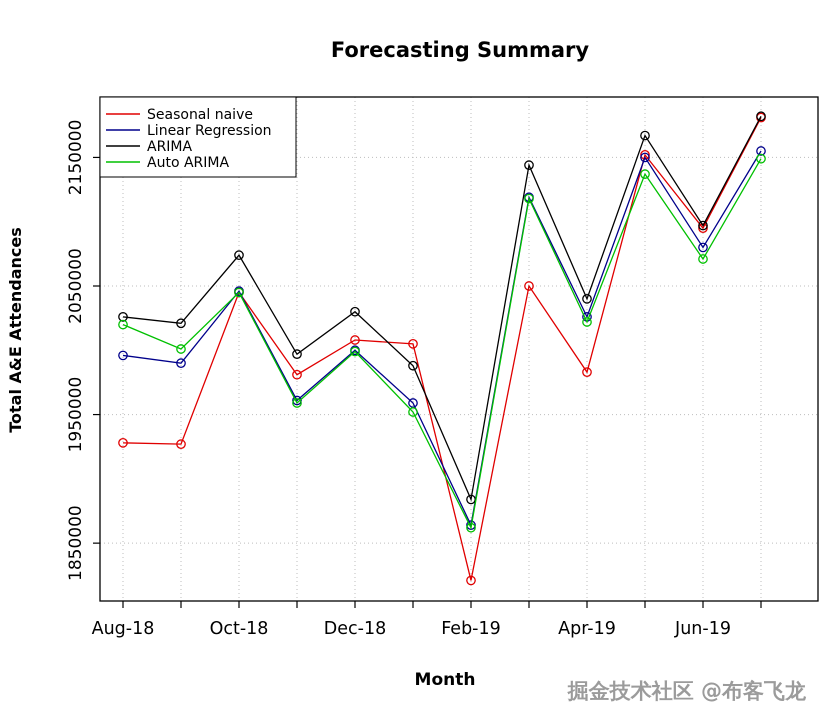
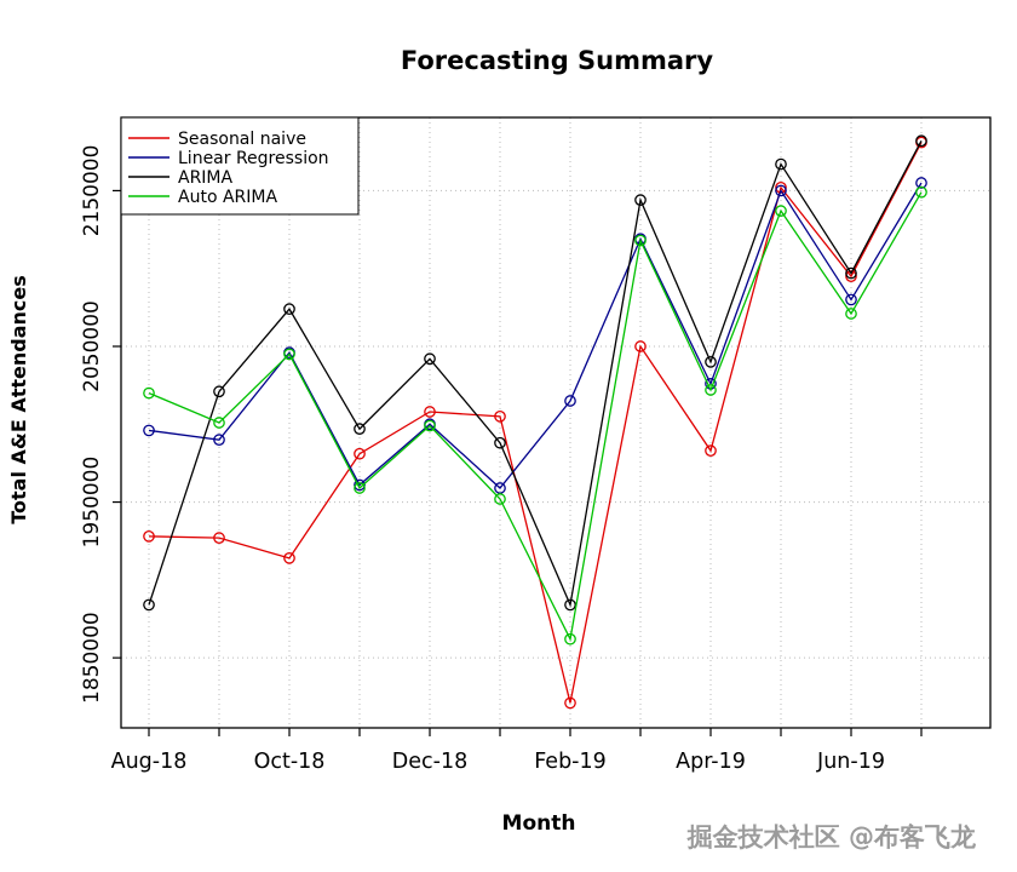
ARIMA/Aug-18: 2026000 -> 1884000
Seasonal naive/Oct-18: 2045000 -> 1914000
ARIMA/Dec-18: 2030000 -> 2042000
Linear Regression/Feb-19: 1864000 -> 2015000
